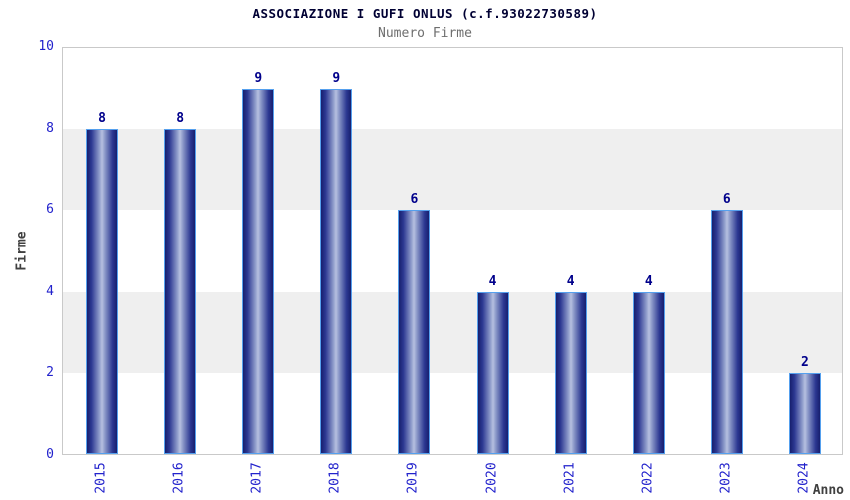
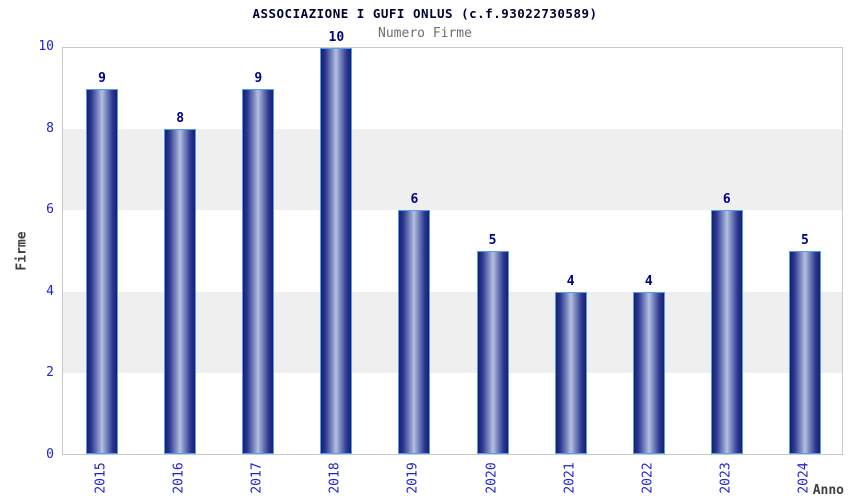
2015: 8 -> 9
2018: 9 -> 10
2020: 4 -> 5
2024: 2 -> 5
